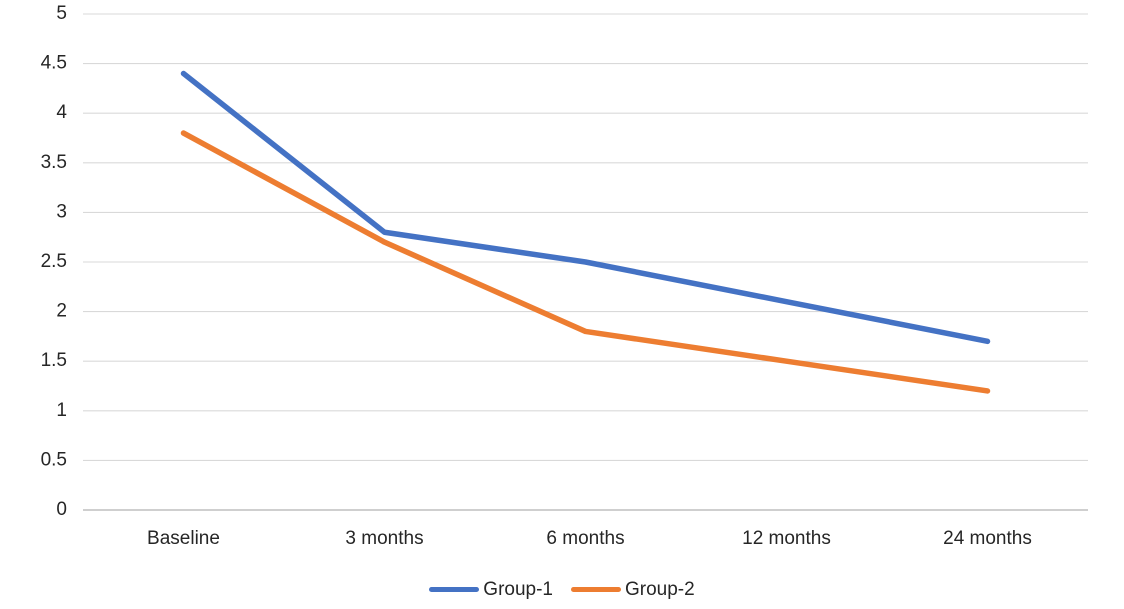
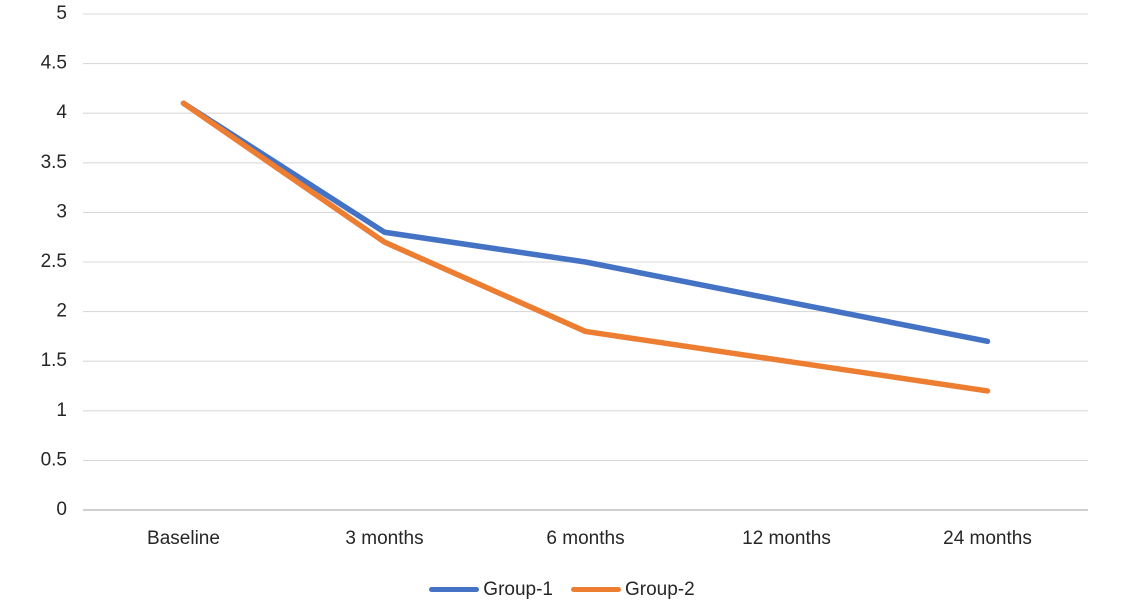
Group-1/Baseline: 4.4 -> 4.1
Group-2/Baseline: 3.8 -> 4.1
